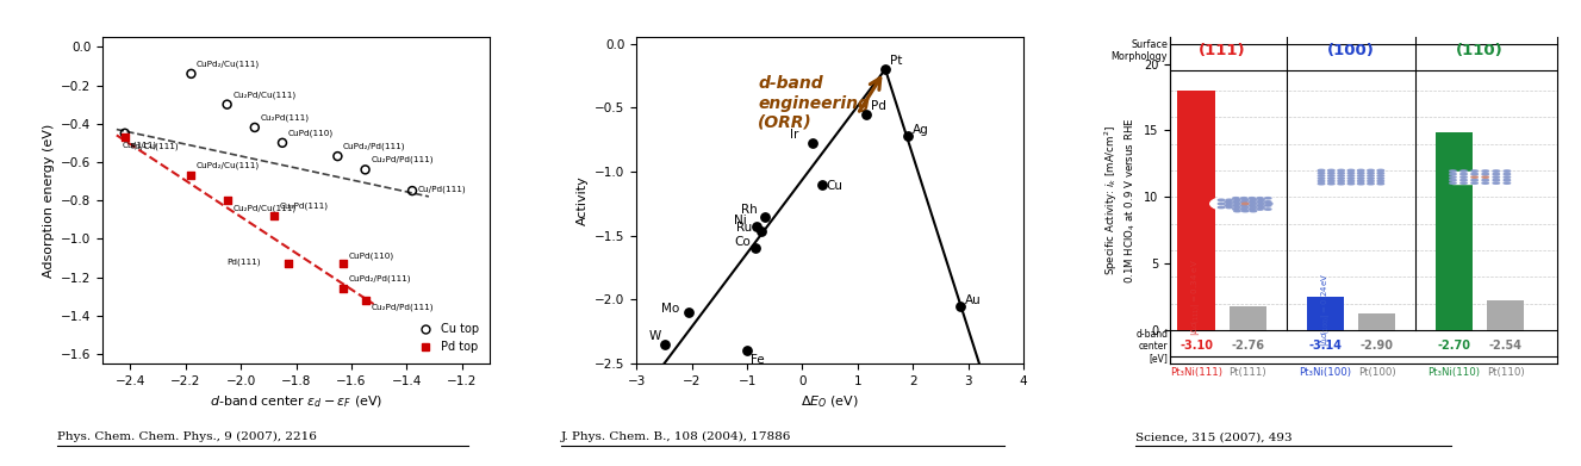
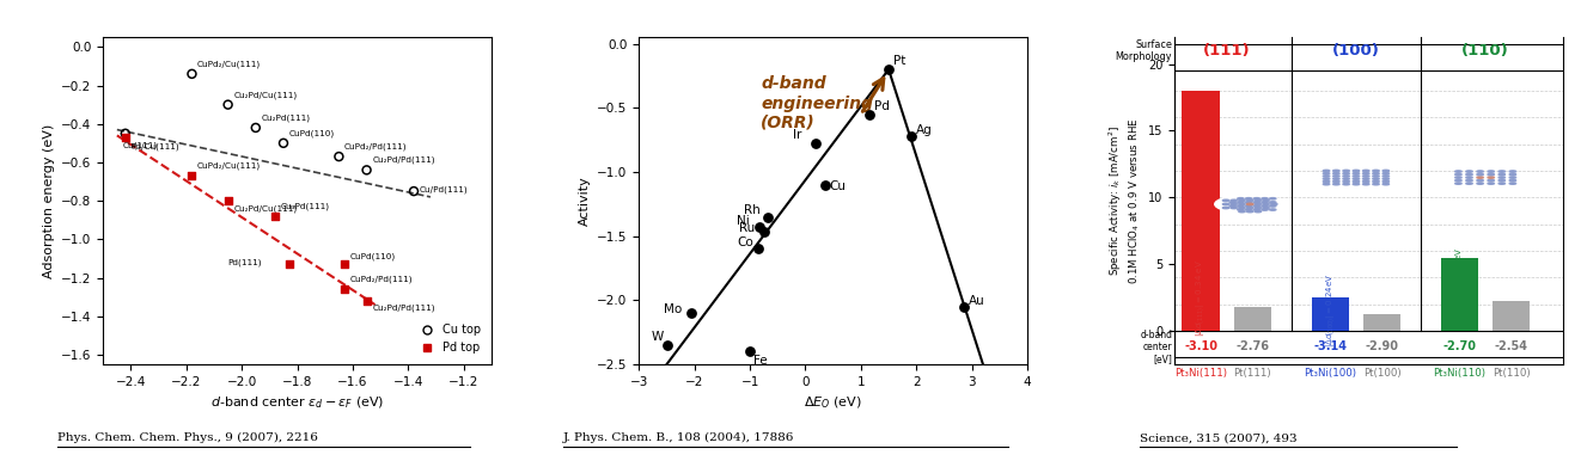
Pt₃Ni(110): 14.9 -> 5.5
